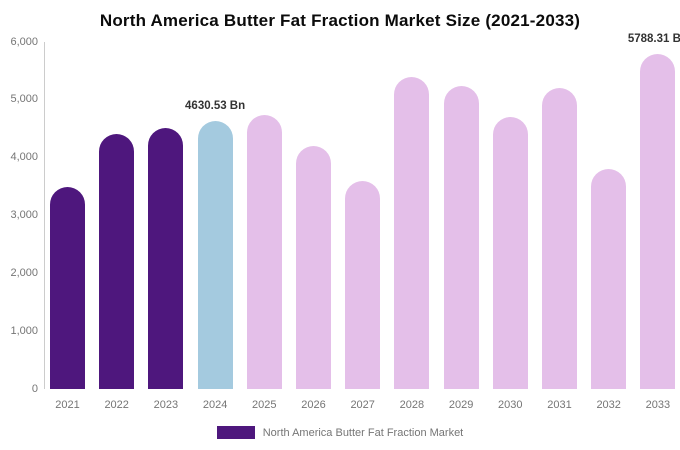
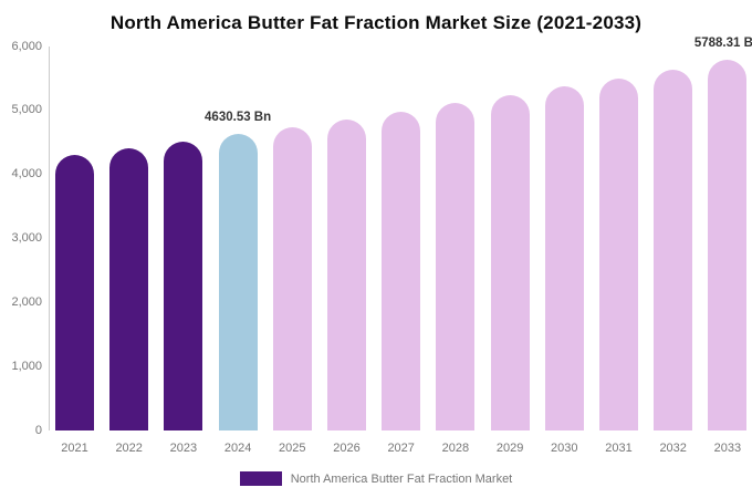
2021: 3500 -> 4300
2026: 4200 -> 4900
2027: 3600 -> 5000
2028: 5400 -> 5100
2030: 4700 -> 5400
2031: 5200 -> 5500
2032: 3800 -> 5600
